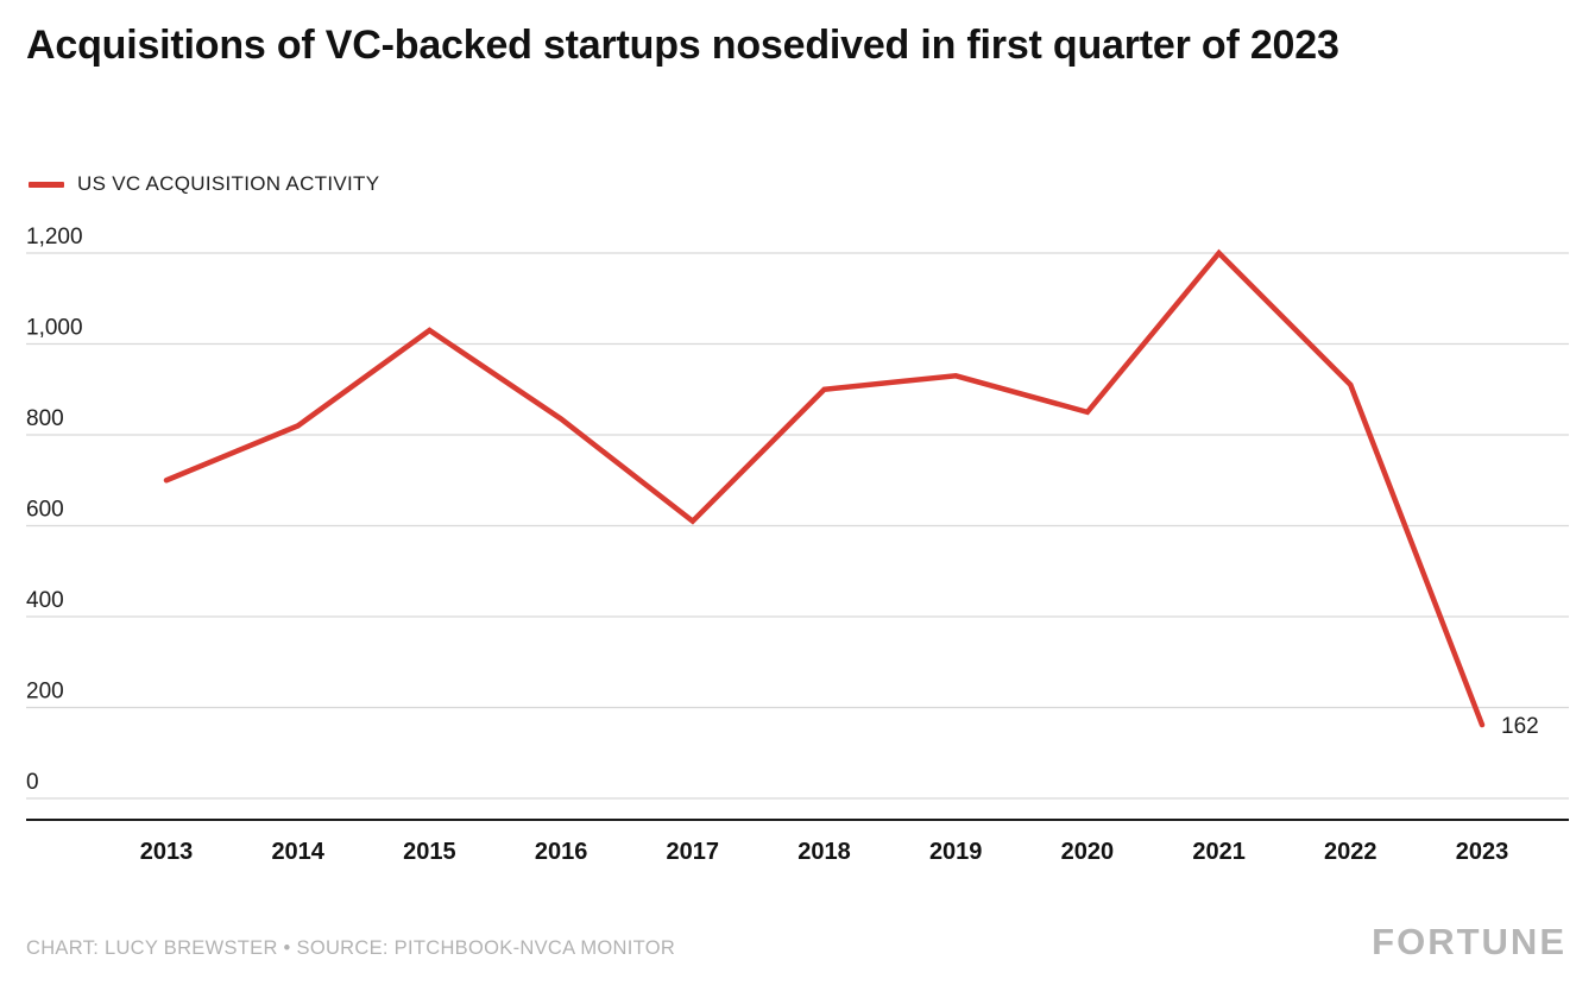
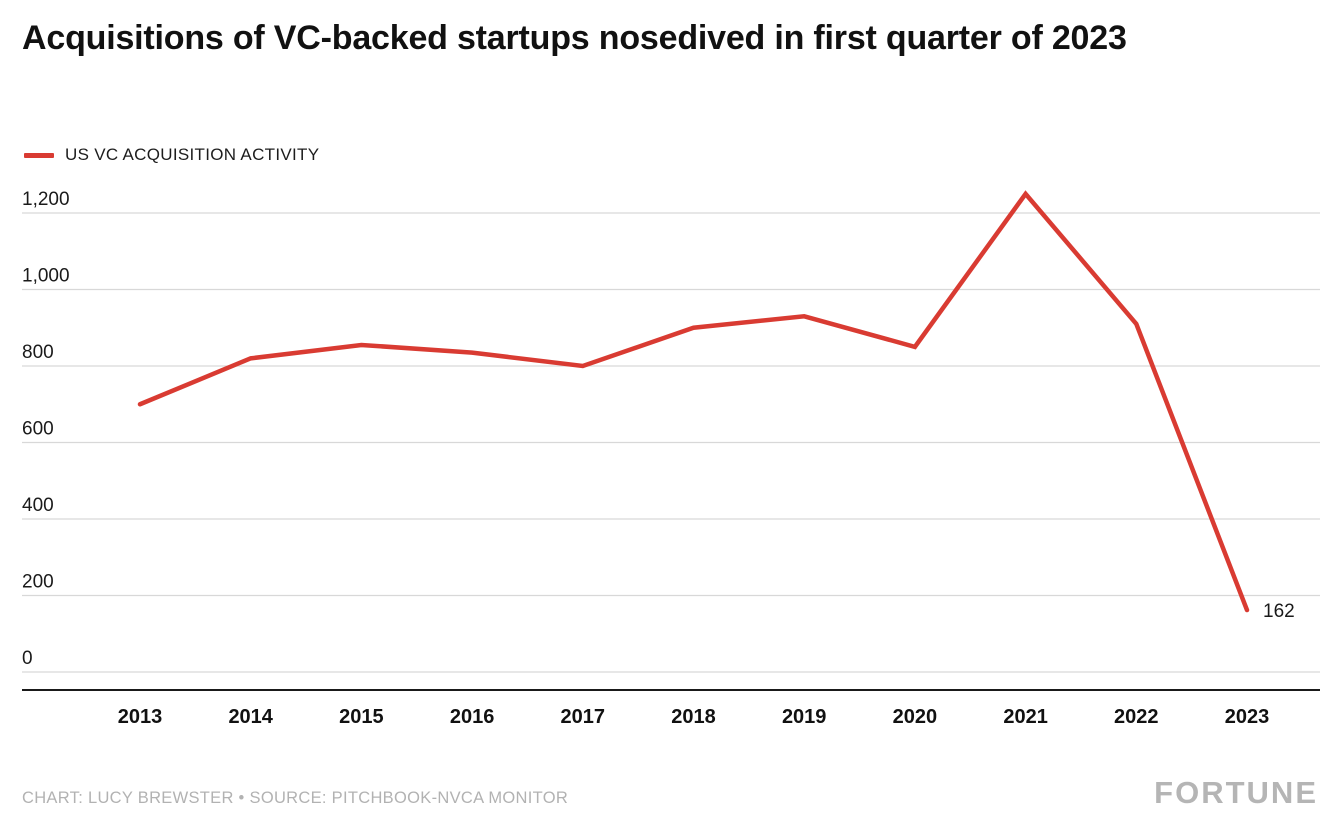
2015: 1030 -> 860
2017: 610 -> 800
2021: 1200 -> 1250
